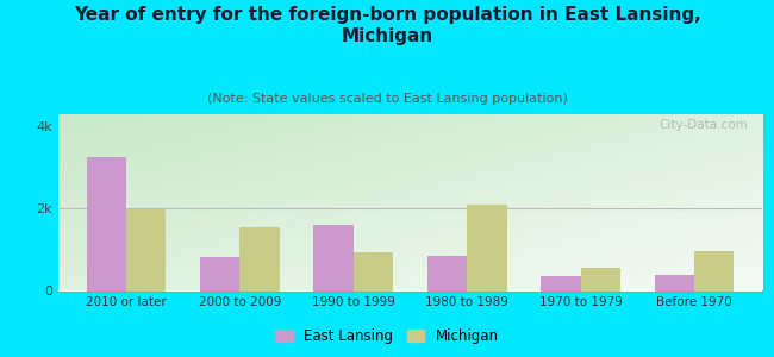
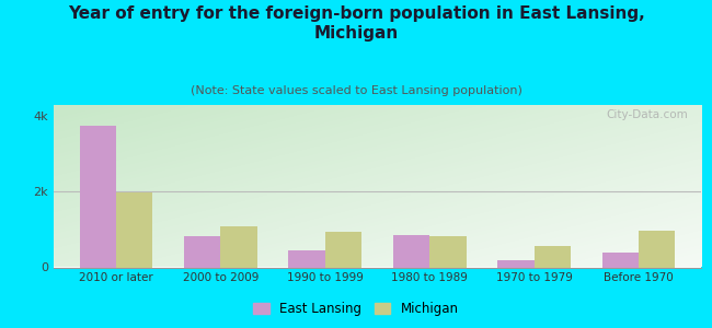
East Lansing/2010 or later: 3.25k -> 3.75k
Michigan/2000 to 2009: 1.55k -> 1.08k
East Lansing/1990 to 1999: 1.60k -> 0.46k
Michigan/1980 to 1989: 2.10k -> 0.82k
East Lansing/1970 to 1979: 0.35k -> 0.20k
